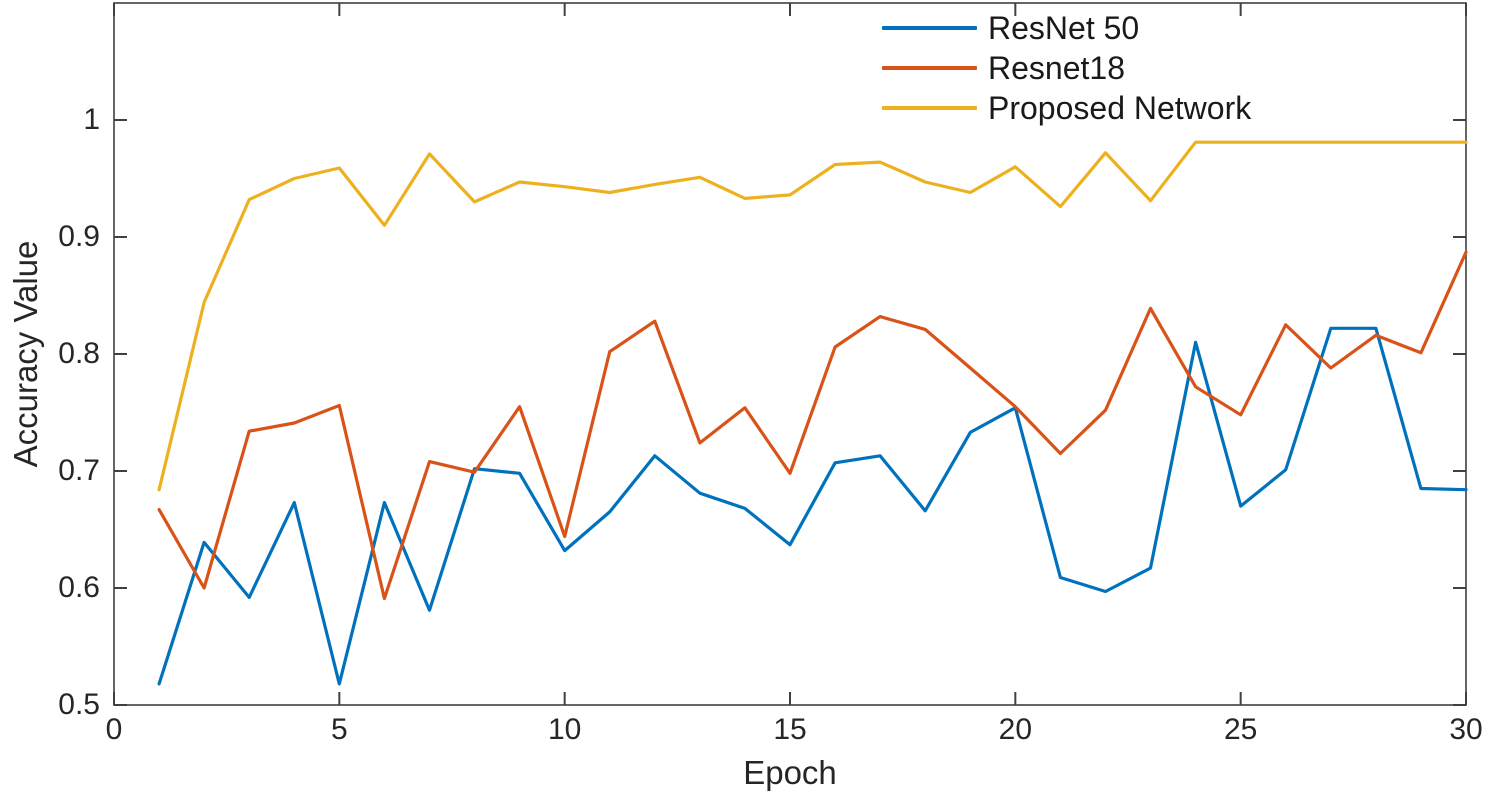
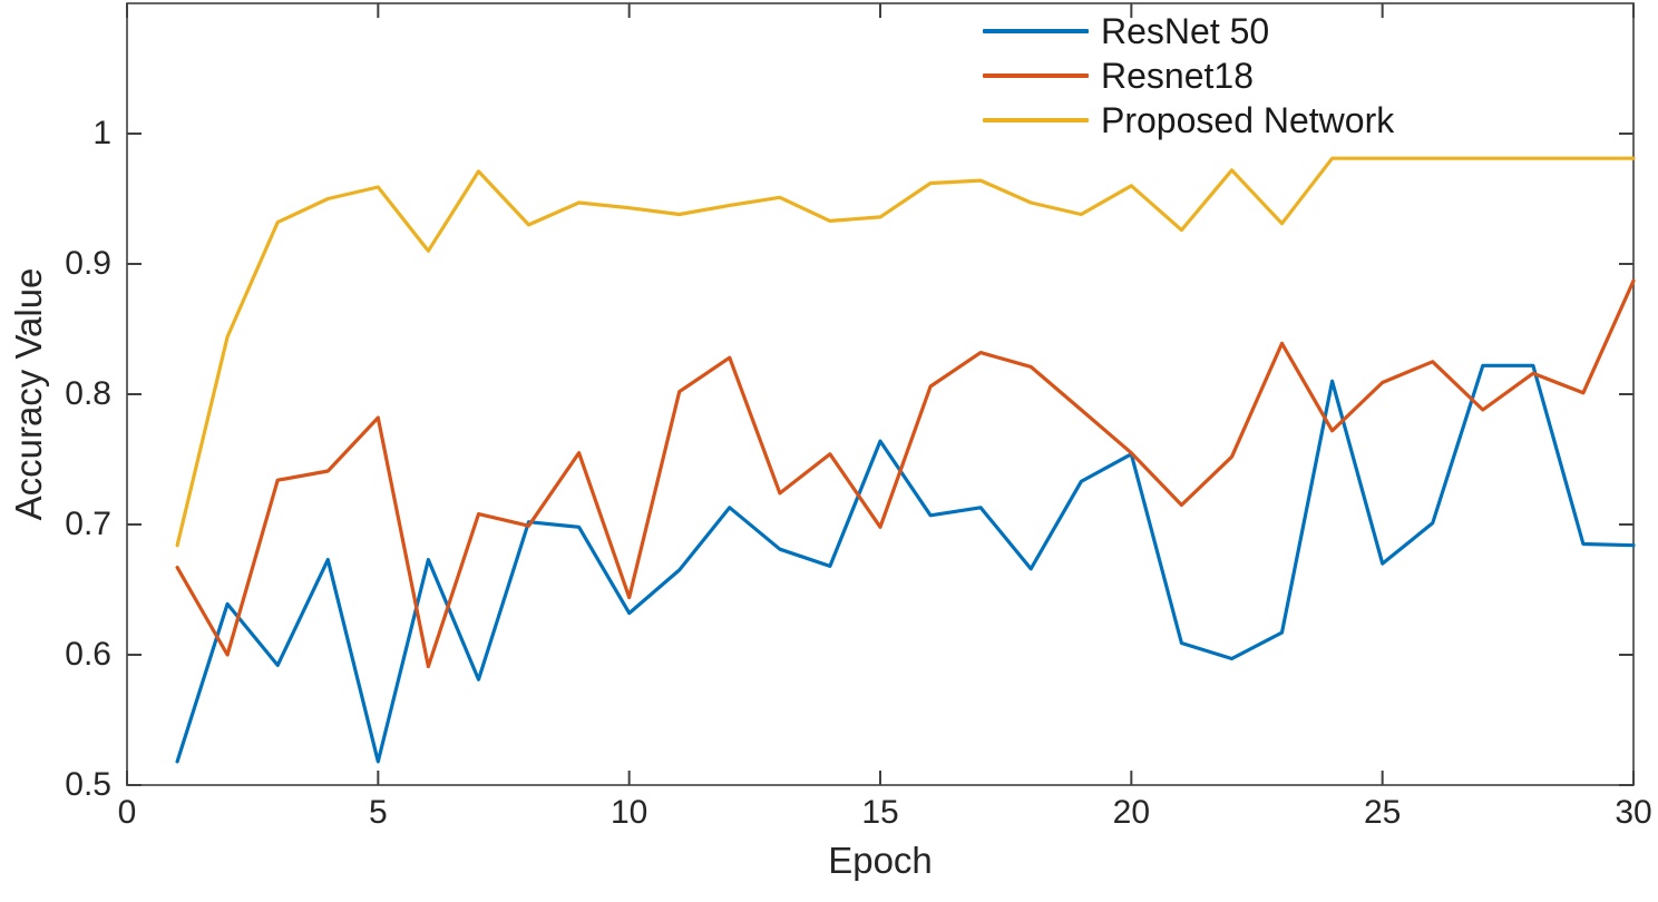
Resnet18/5: 0.756 -> 0.782
ResNet 50/15: 0.637 -> 0.764
Resnet18/25: 0.748 -> 0.809
